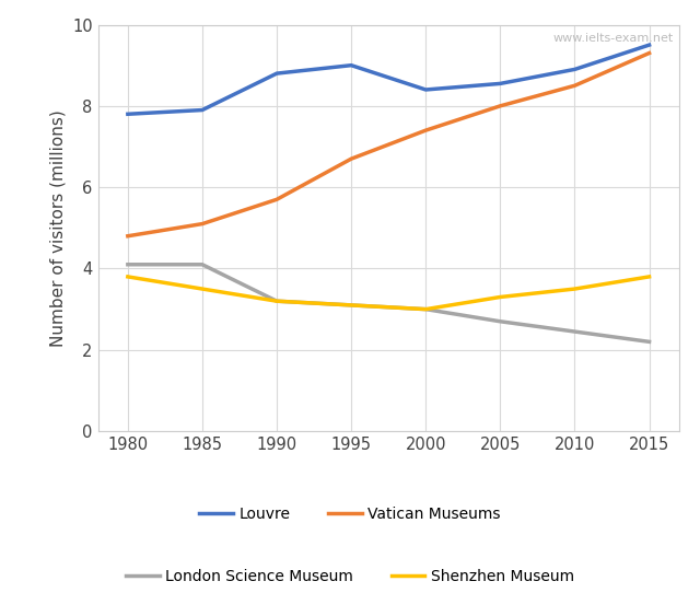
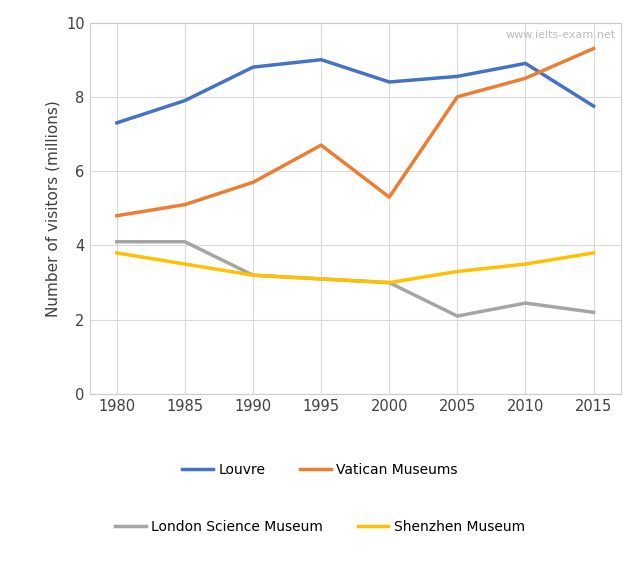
Louvre/1980: 7.80 -> 7.30
Vatican Museums/2000: 7.4 -> 5.3
London Science Museum/2005: 2.70 -> 2.10
Louvre/2015: 9.50 -> 7.75
